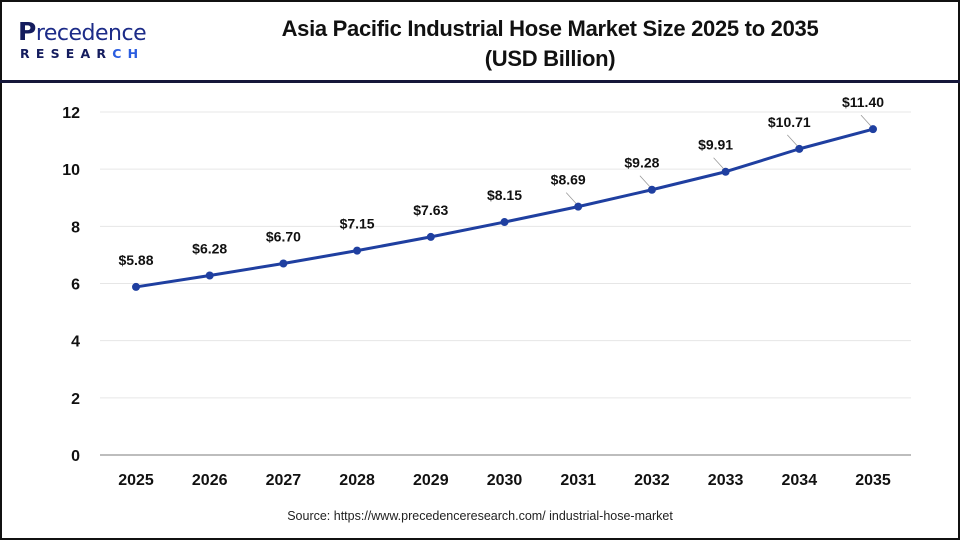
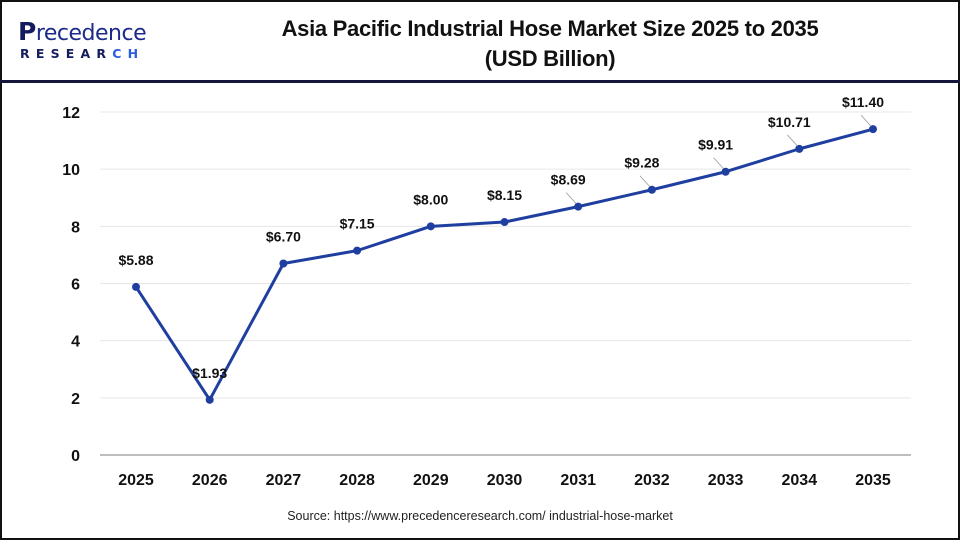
2026: $6.28 -> $1.93
2029: $7.63 -> $8.00
